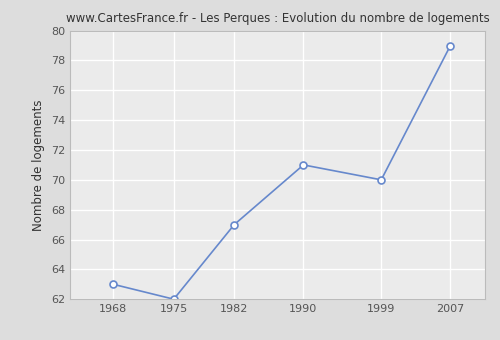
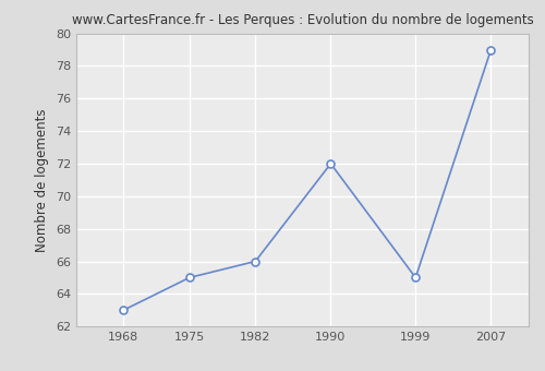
1975: 62 -> 65
1982: 67 -> 66
1990: 71 -> 72
1999: 70 -> 65
